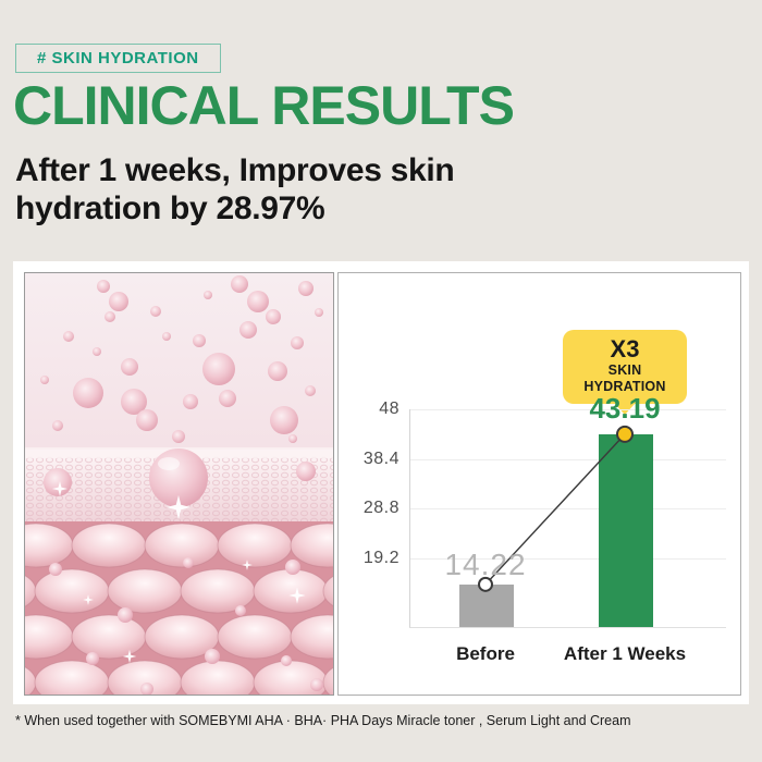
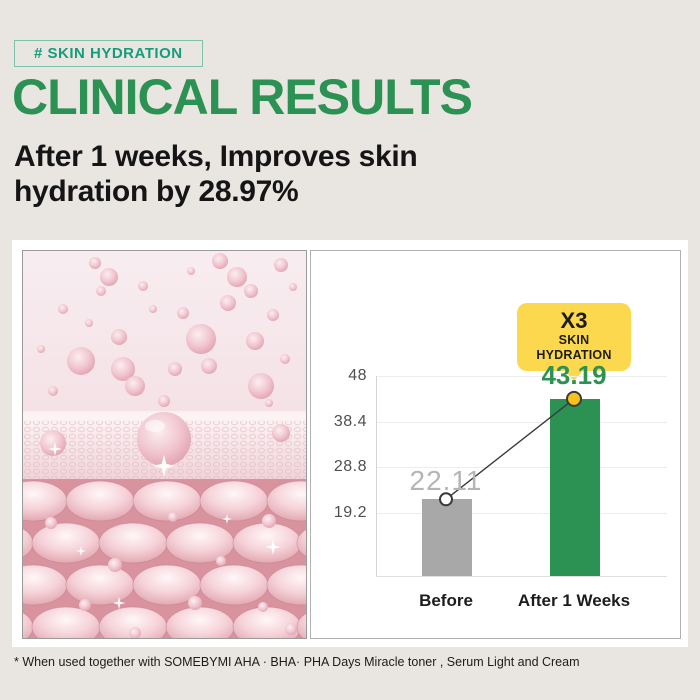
Before: 14.22 -> 22.11
